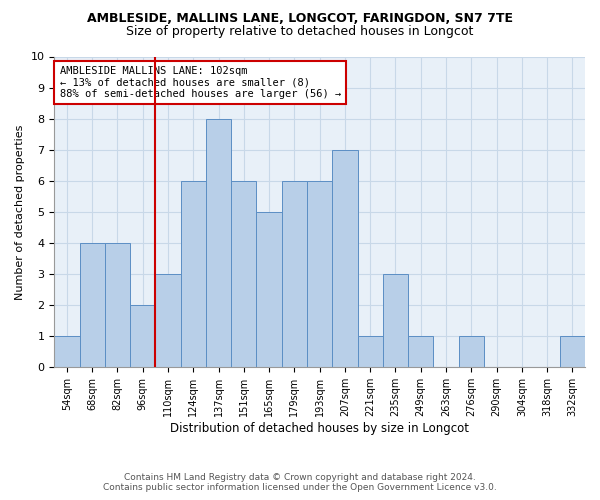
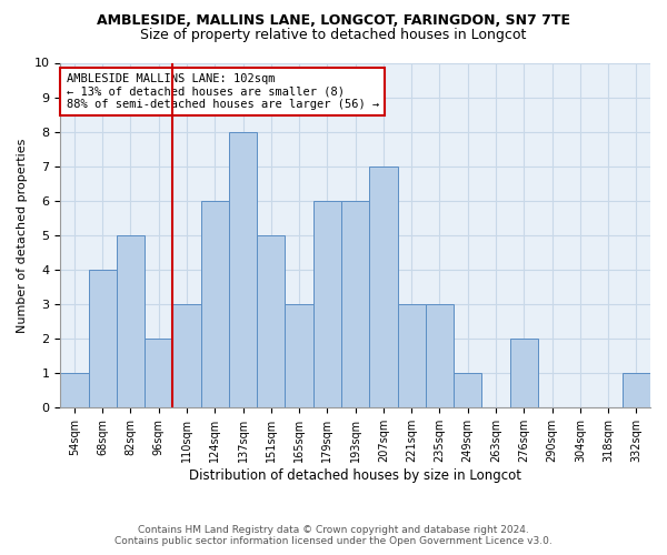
82sqm: 4 -> 5
151sqm: 6 -> 5
165sqm: 5 -> 3
221sqm: 1 -> 3
276sqm: 1 -> 2
